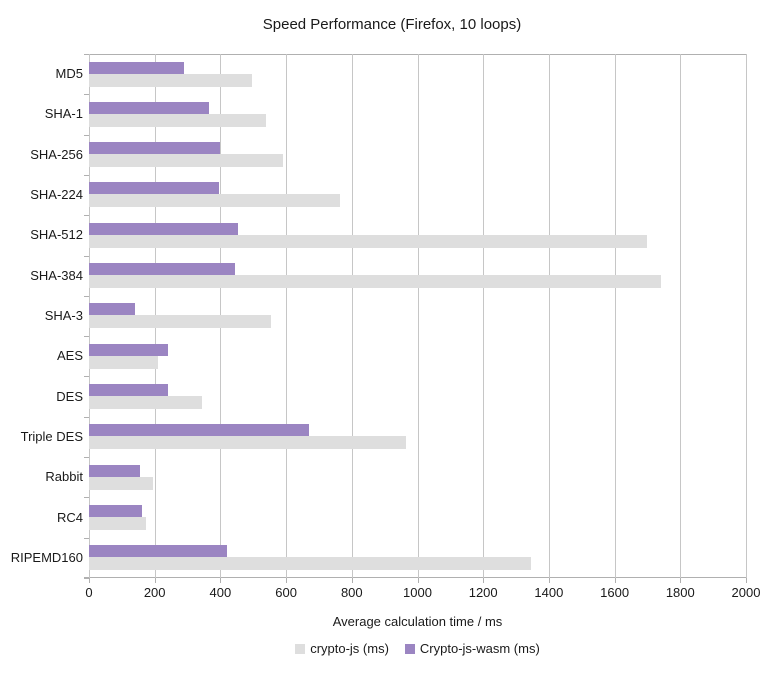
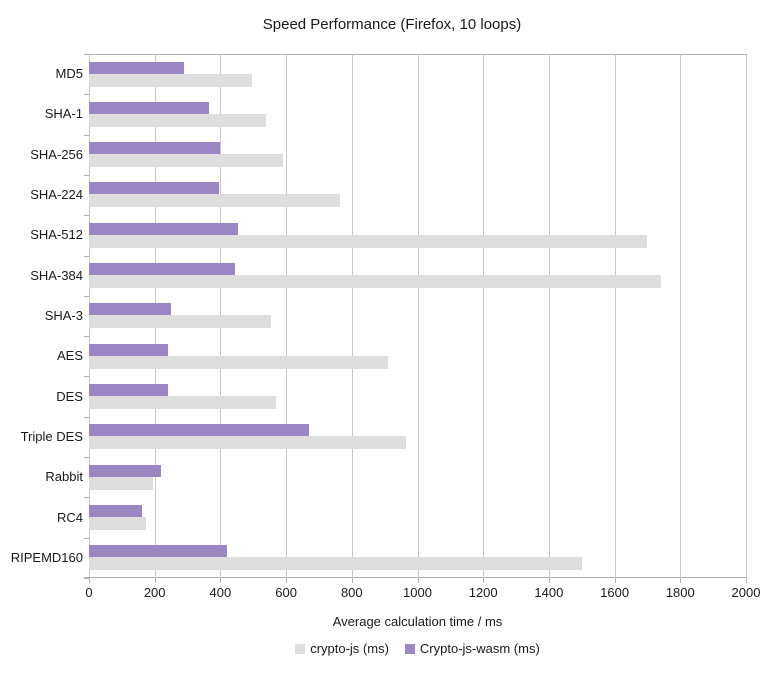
Crypto-js-wasm (ms)/SHA-3: 140 -> 250
crypto-js (ms)/AES: 210 -> 910
crypto-js (ms)/DES: 340 -> 570
Crypto-js-wasm (ms)/Rabbit: 160 -> 220
crypto-js (ms)/RIPEMD160: 1340 -> 1500
